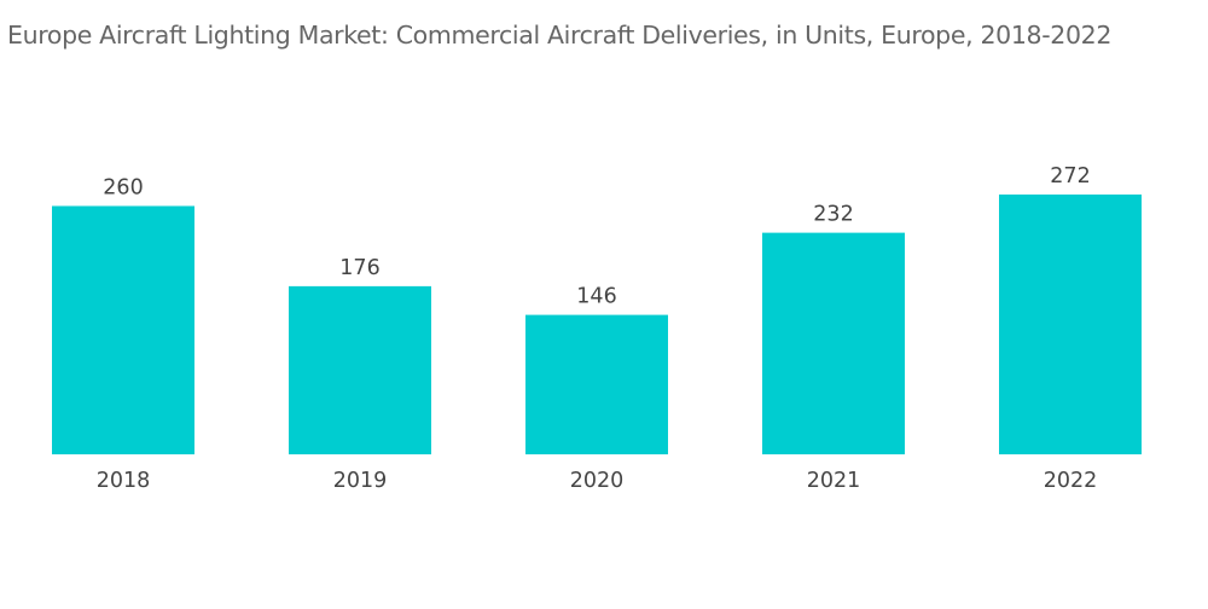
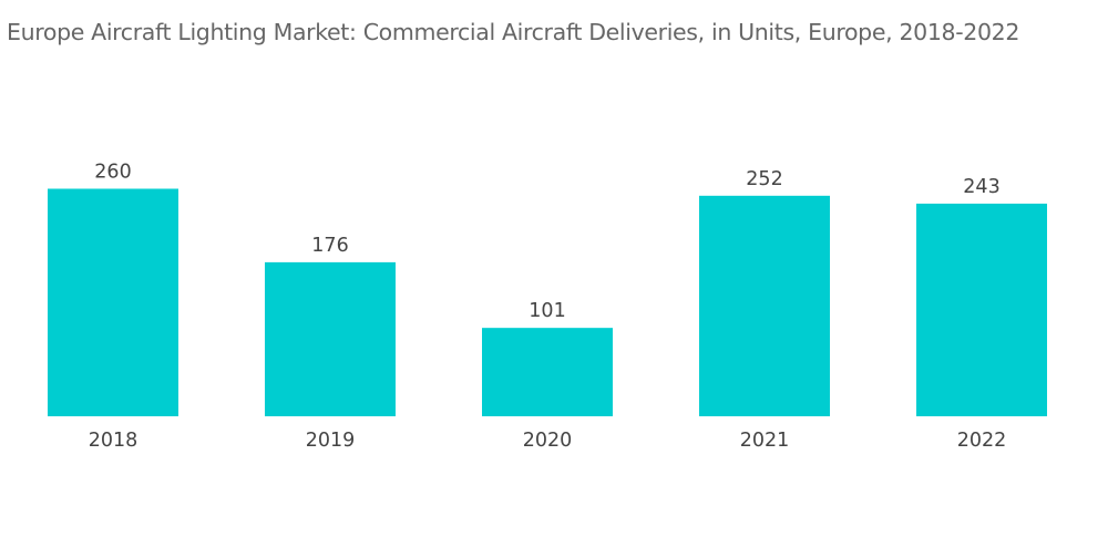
2020: 146 -> 101
2021: 232 -> 252
2022: 272 -> 243
